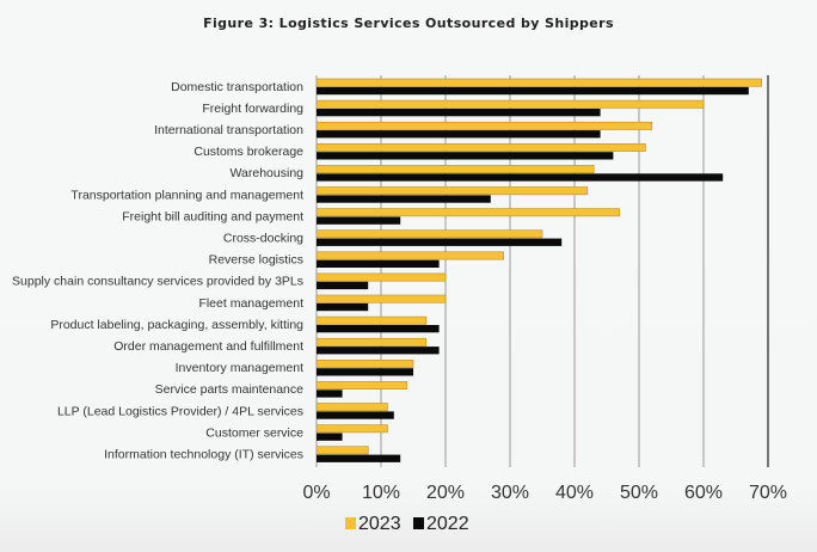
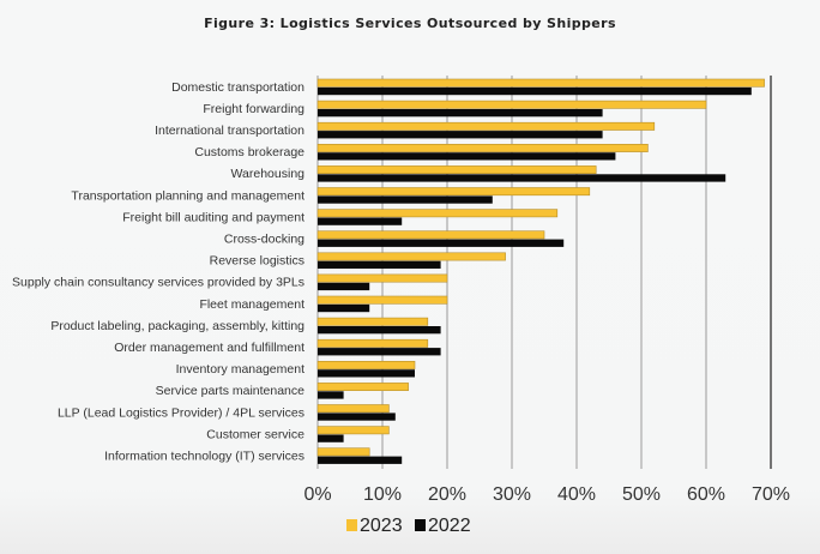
2023/Freight bill auditing and payment: 47% -> 37%
